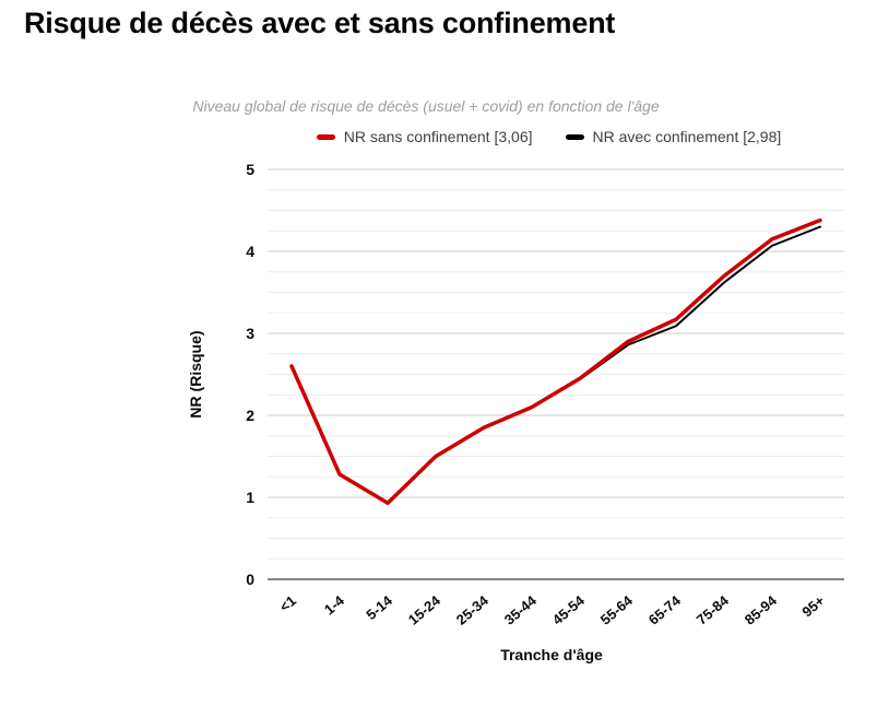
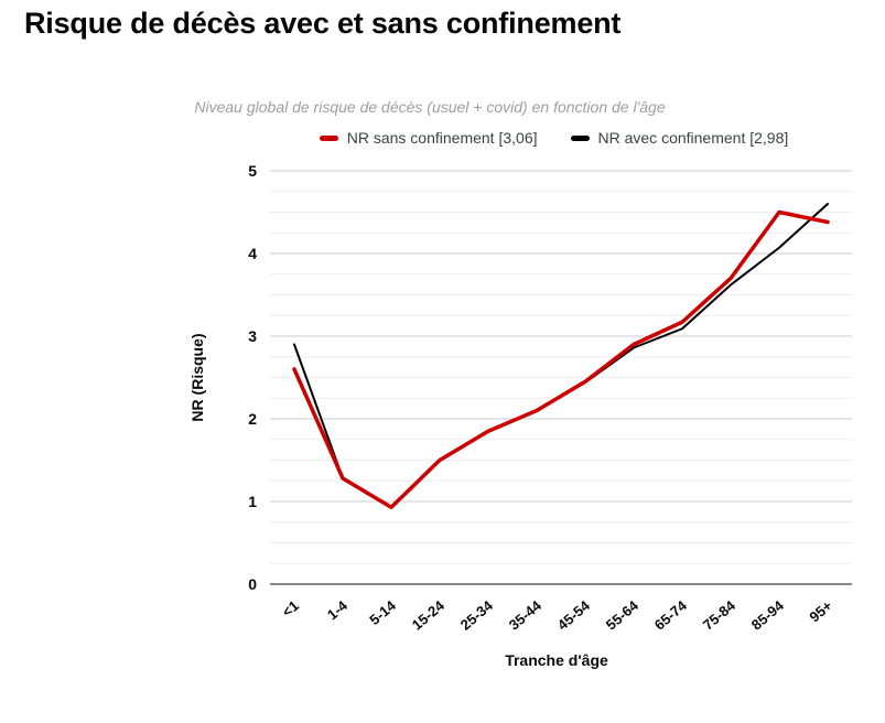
NR avec confinement [2,98]/<1: 2.6 -> 2.9
NR sans confinement [3,06]/85-94: 4.2 -> 4.5
NR avec confinement [2,98]/95+: 4.3 -> 4.6
